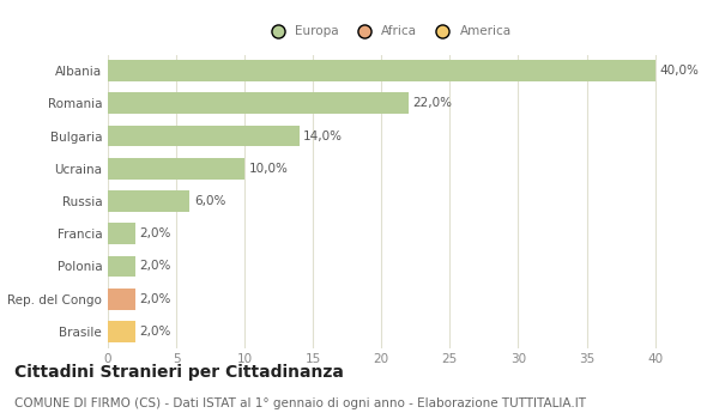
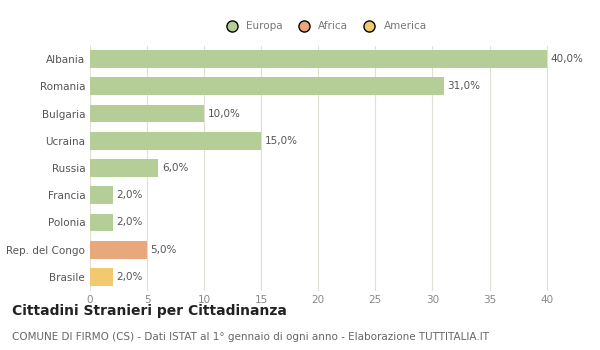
Romania: 22,0% -> 31,0%
Bulgaria: 14,0% -> 10,0%
Ucraina: 10,0% -> 15,0%
Rep. del Congo: 2,0% -> 5,0%
